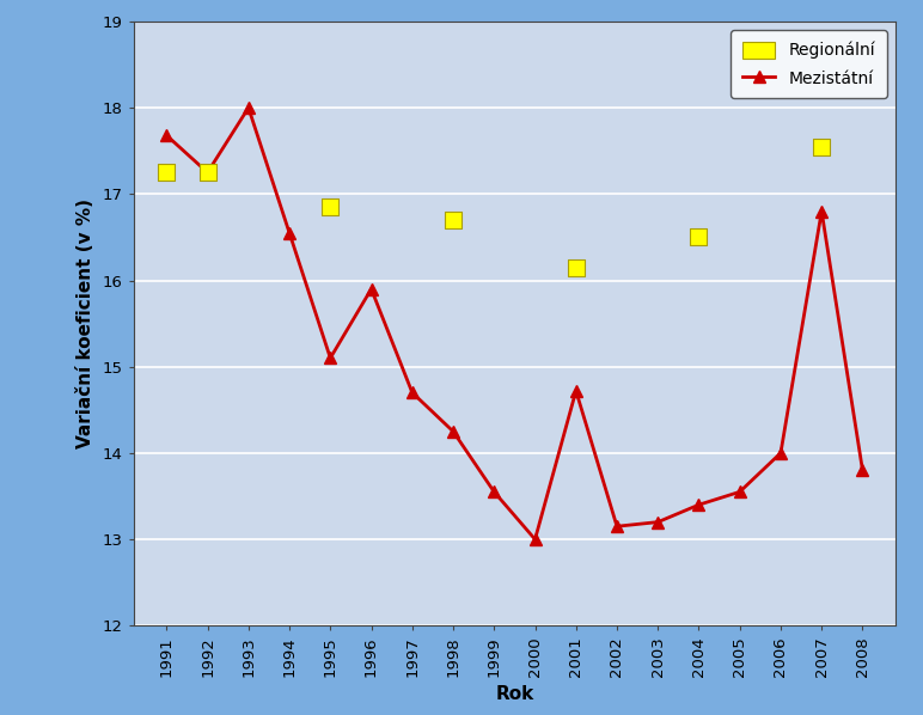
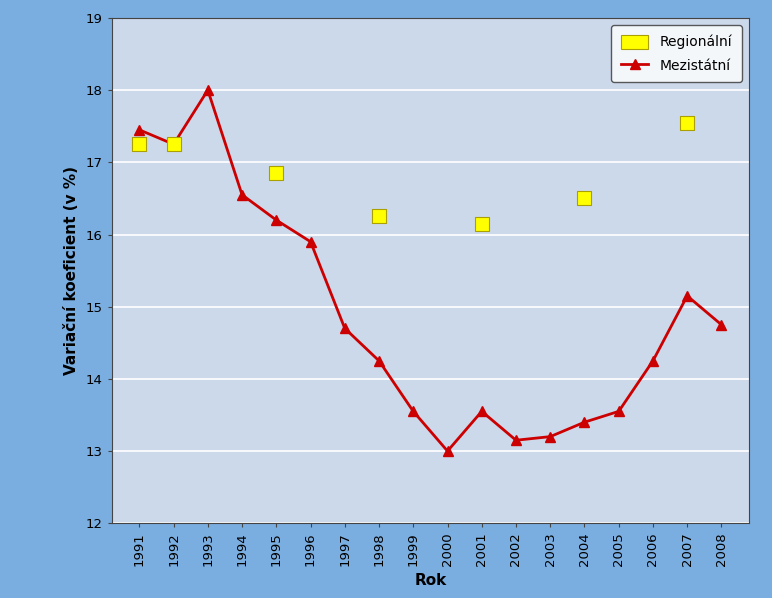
Mezistátní/1991: 17.68 -> 17.45
Mezistátní/1995: 15.10 -> 16.20
Regionální/1998: 16.70 -> 16.25
Mezistátní/2001: 14.72 -> 13.55
Mezistátní/2006: 14.00 -> 14.25
Mezistátní/2007: 16.80 -> 15.15
Mezistátní/2008: 13.80 -> 14.75
